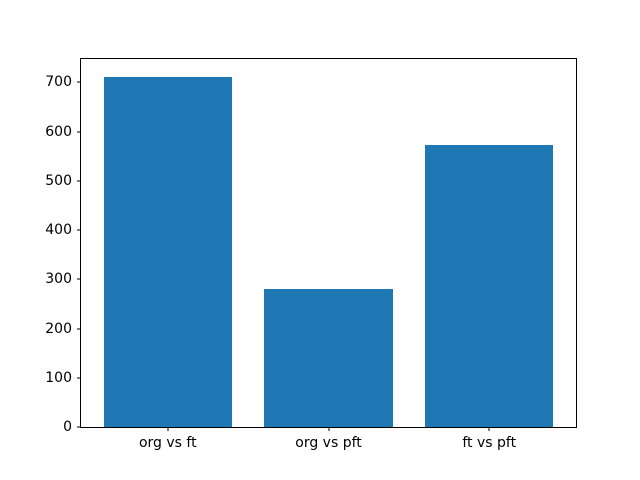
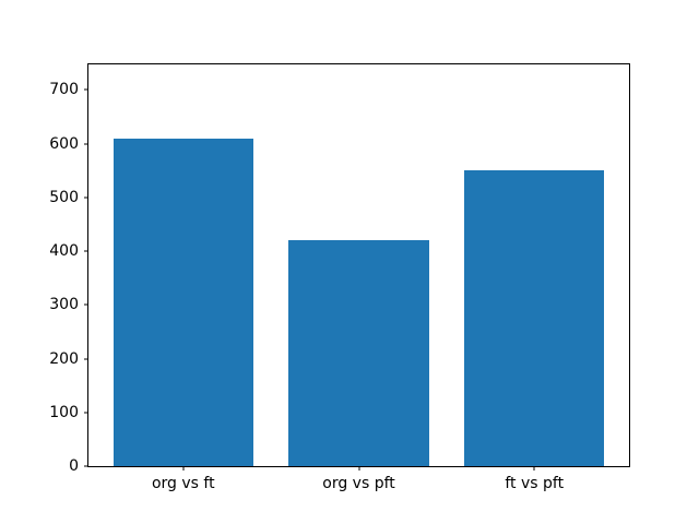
org vs ft: 710 -> 610
org vs pft: 280 -> 420
ft vs pft: 570 -> 550
